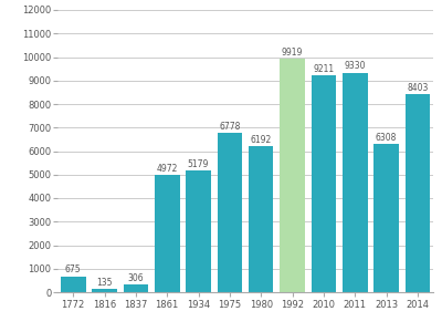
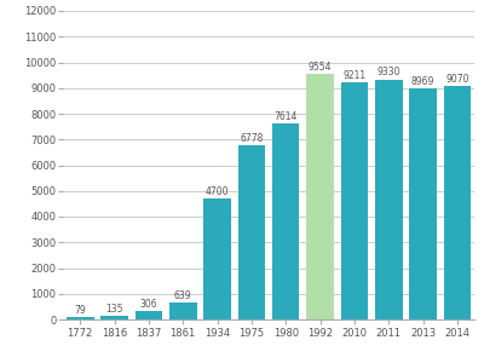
1772: 675 -> 79
1861: 4972 -> 639
1934: 5179 -> 4700
1980: 6192 -> 7614
1992: 9919 -> 9554
2013: 6308 -> 8969
2014: 8403 -> 9070
